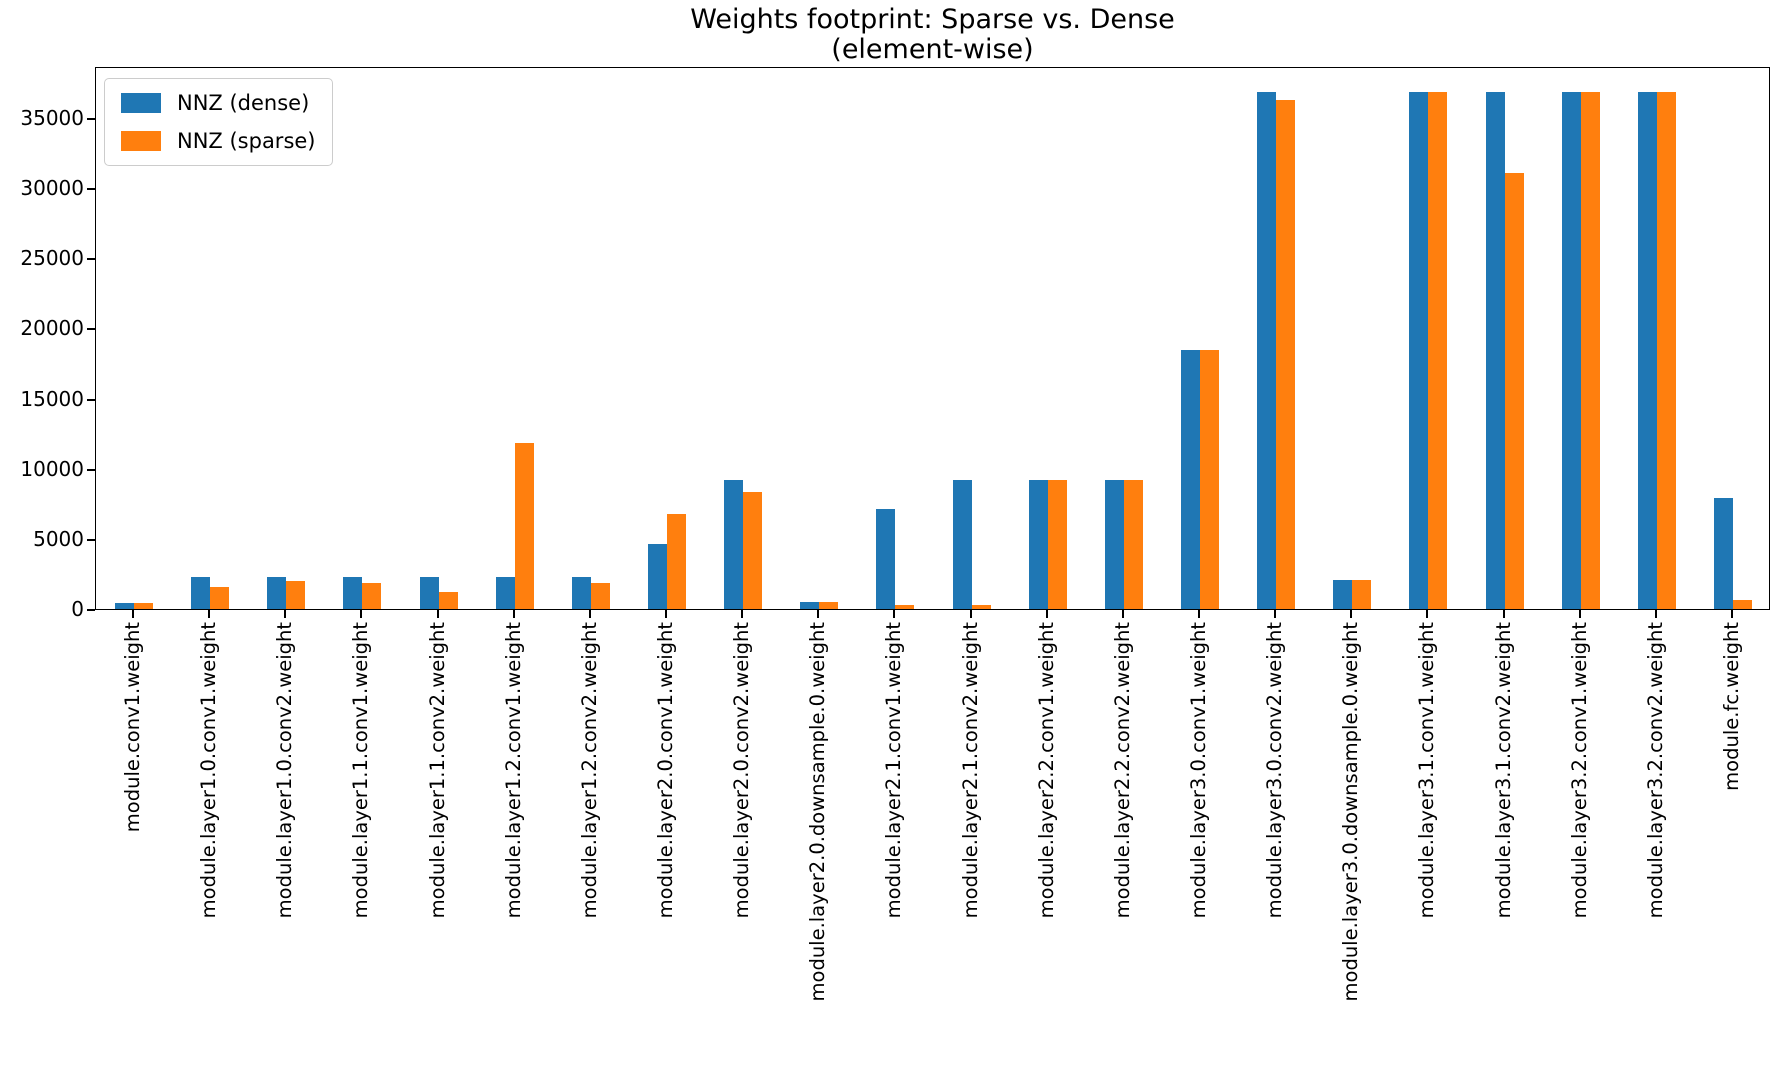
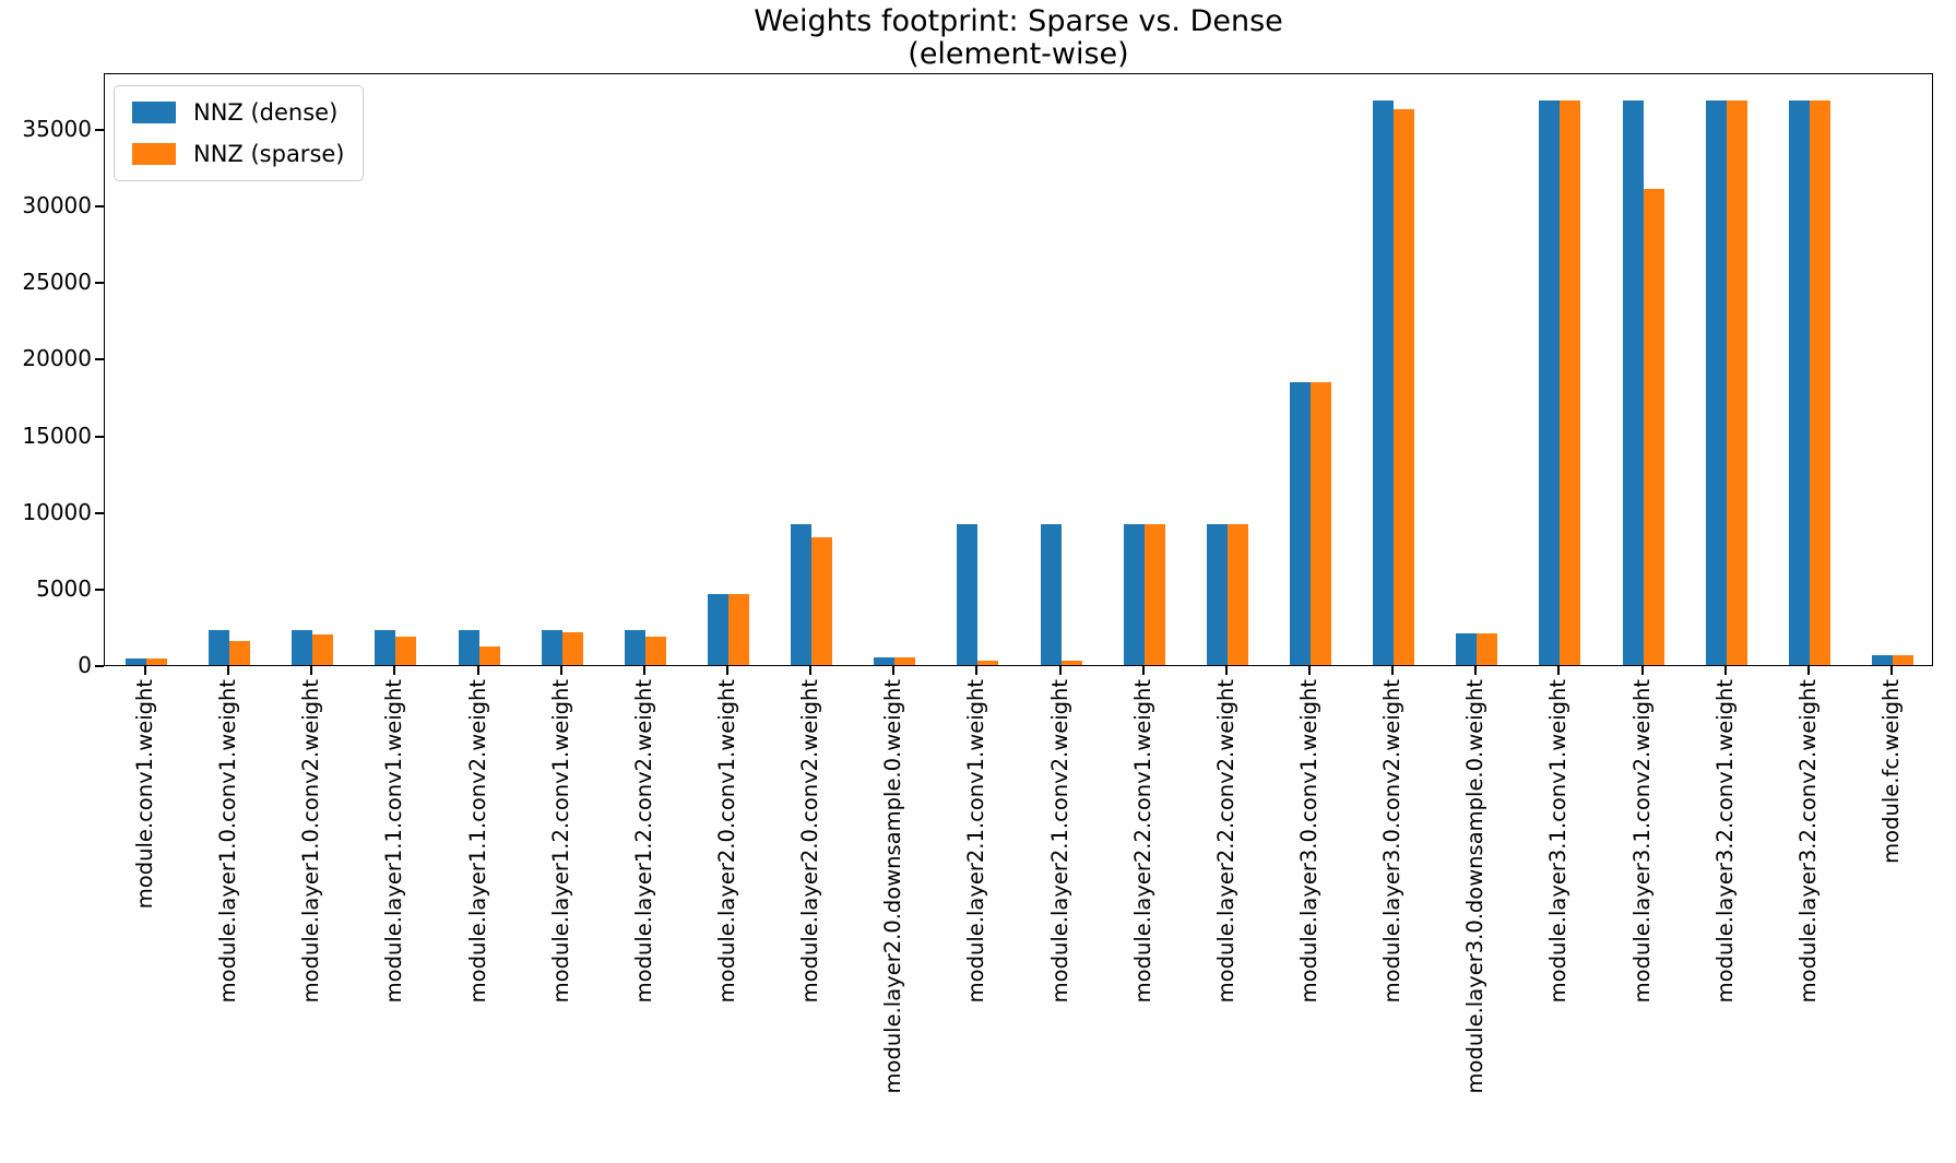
NNZ (sparse)/module.layer1.2.conv1.weight: 11800 -> 2100
NNZ (sparse)/module.layer2.0.conv1.weight: 6800 -> 4600
NNZ (dense)/module.layer2.1.conv1.weight: 7100 -> 9200
NNZ (dense)/module.fc.weight: 7900 -> 600
